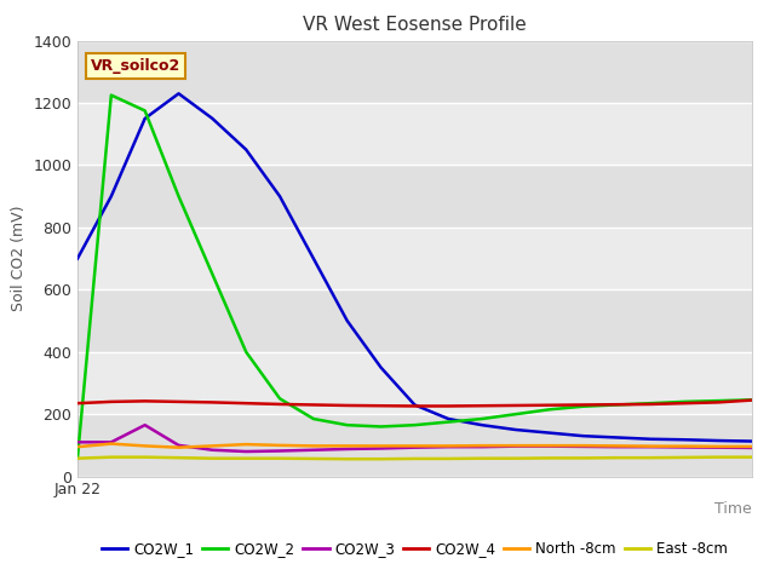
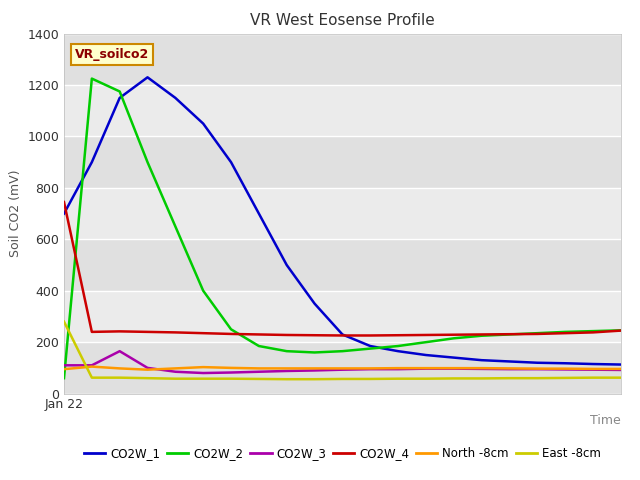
CO2W_4/Jan 22: 235 -> 745
East -8cm/Jan 22: 58 -> 280
